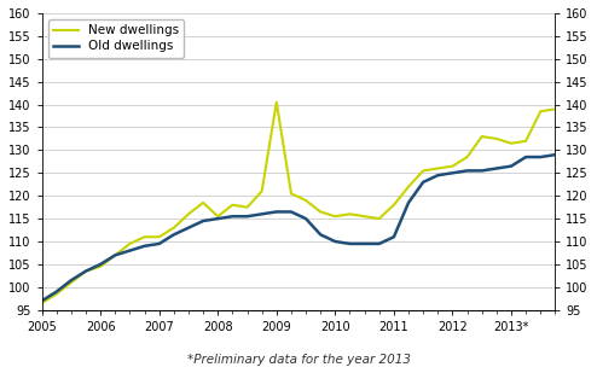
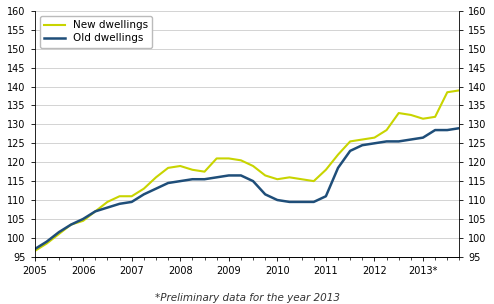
New dwellings/2008: 115.5 -> 119.0
New dwellings/2009: 140.5 -> 121.0
